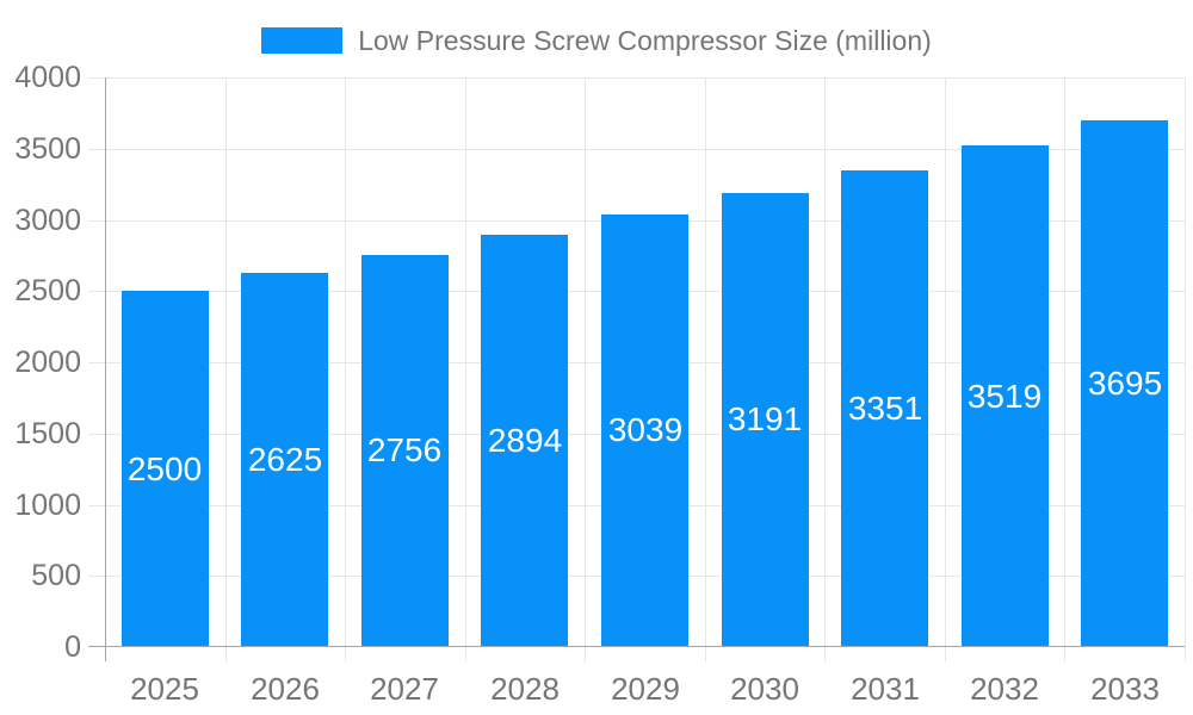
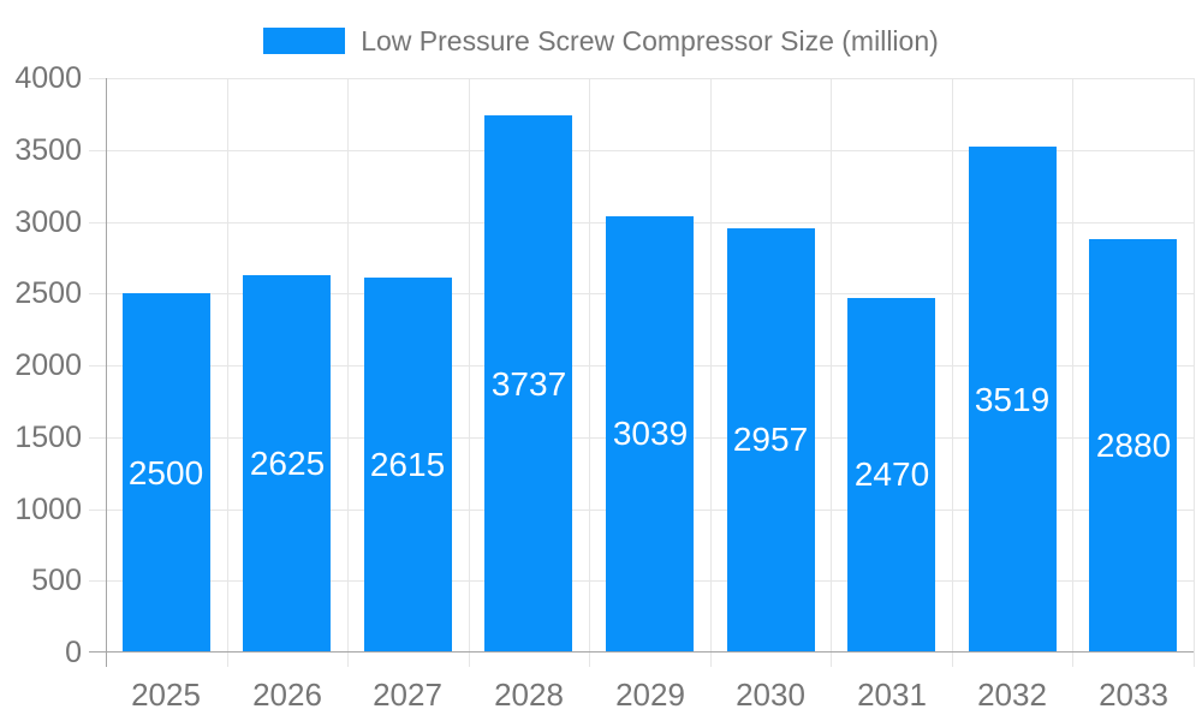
2027: 2756 -> 2615
2028: 2894 -> 3737
2030: 3191 -> 2957
2031: 3351 -> 2470
2033: 3695 -> 2880
